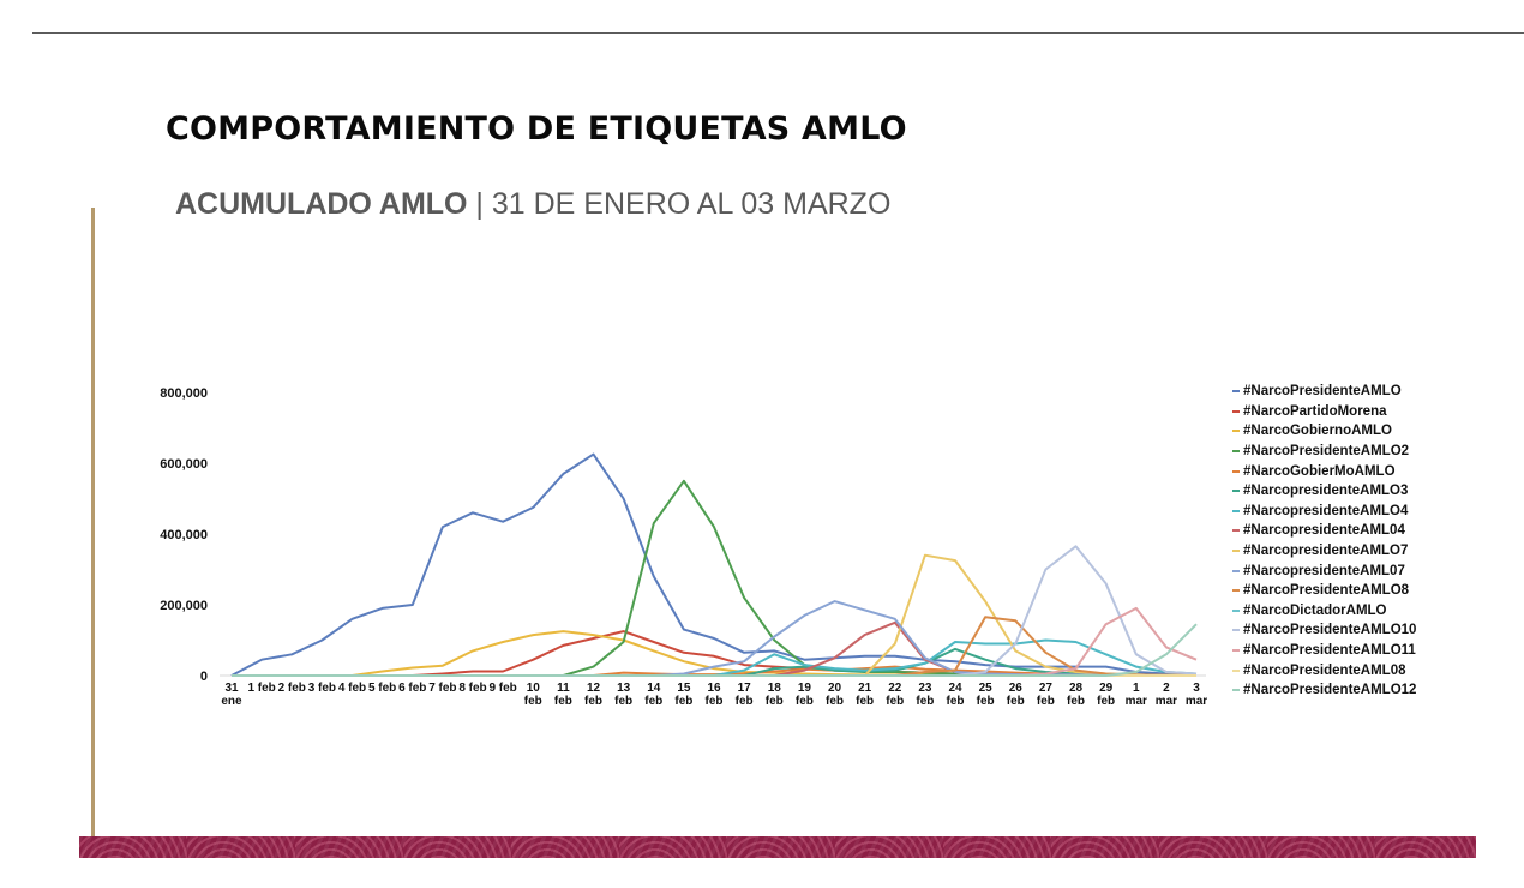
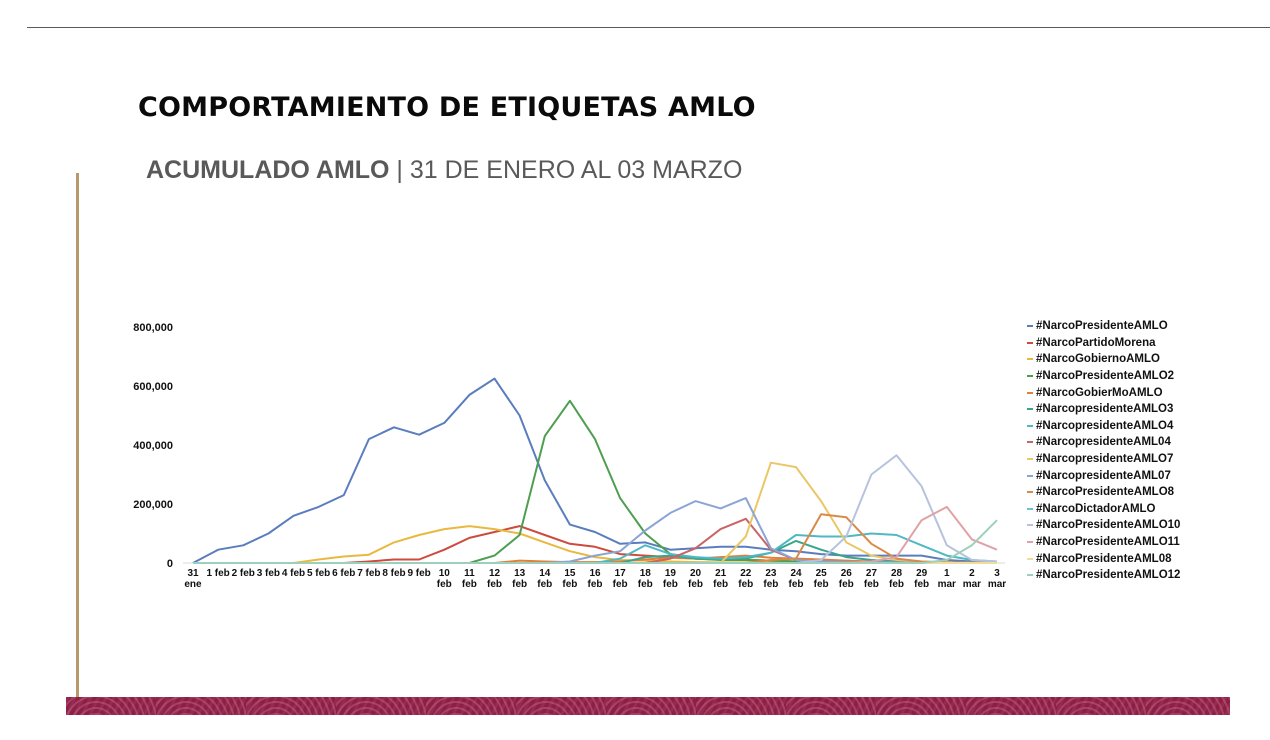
#NarcoPresidenteAMLO/6 feb: 200000 -> 230000
#NarcopresidenteAML07/22 feb: 160000 -> 220000
